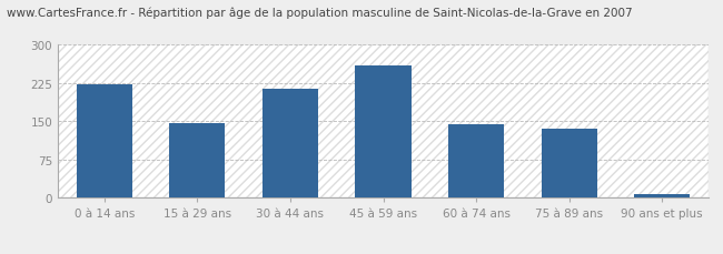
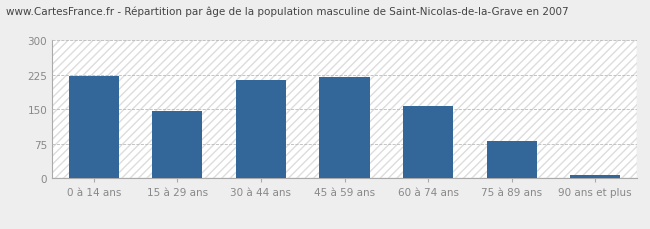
45 à 59 ans: 260 -> 220
60 à 74 ans: 145 -> 157
75 à 89 ans: 135 -> 82
